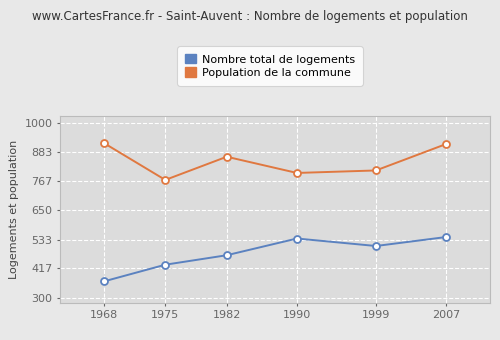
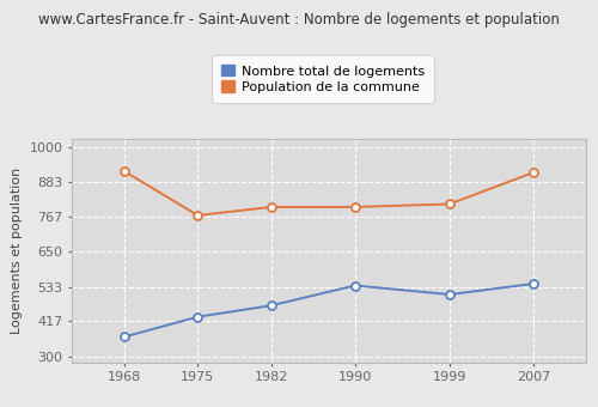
Population de la commune/1982: 865 -> 800
